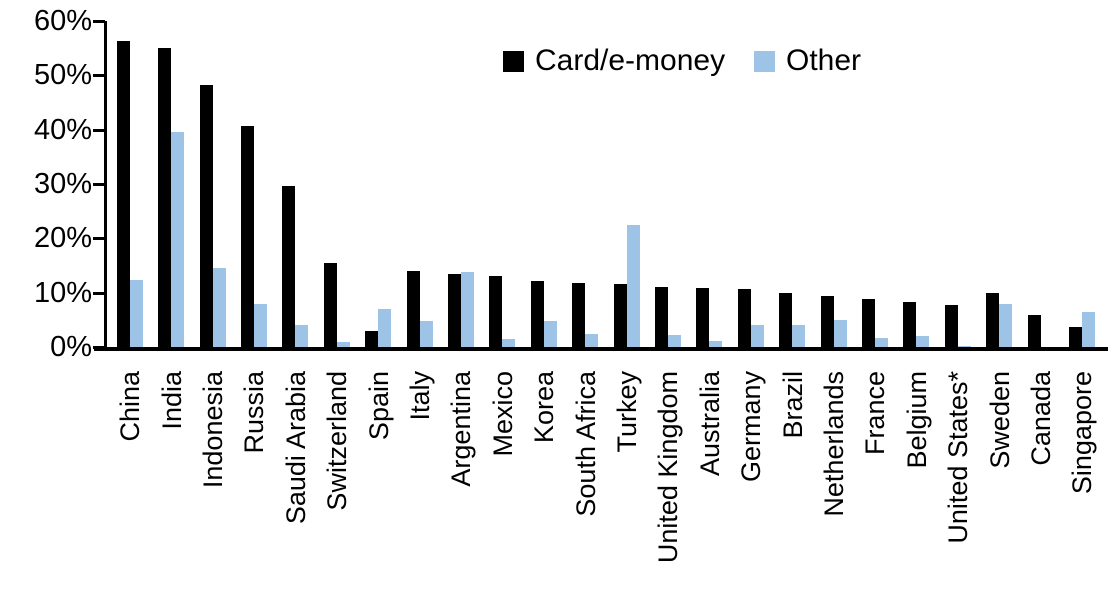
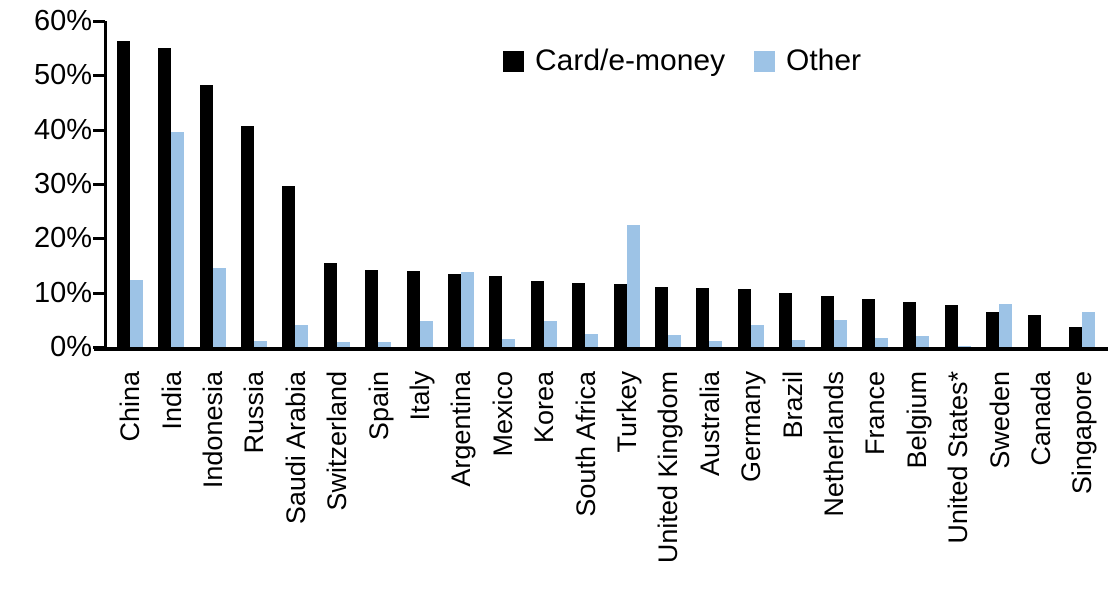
Other/Russia: 8% -> 1%
Card/e-money/Spain: 3% -> 14%
Other/Spain: 7% -> 1%
Other/Brazil: 4% -> 1%
Card/e-money/Sweden: 10% -> 6%
